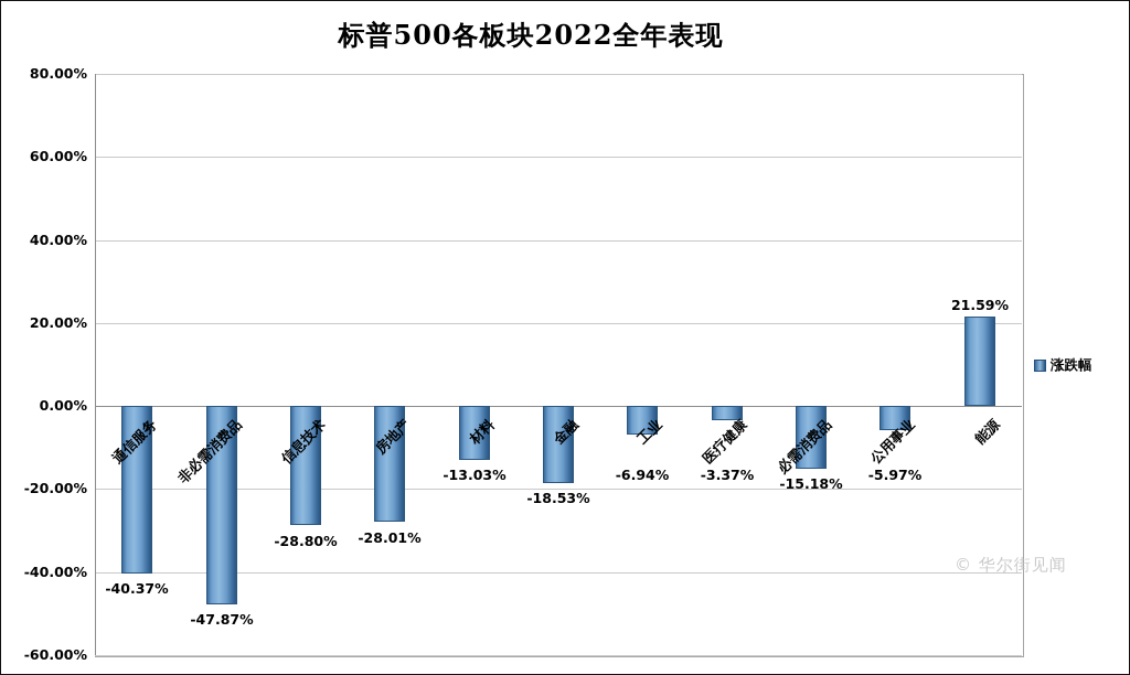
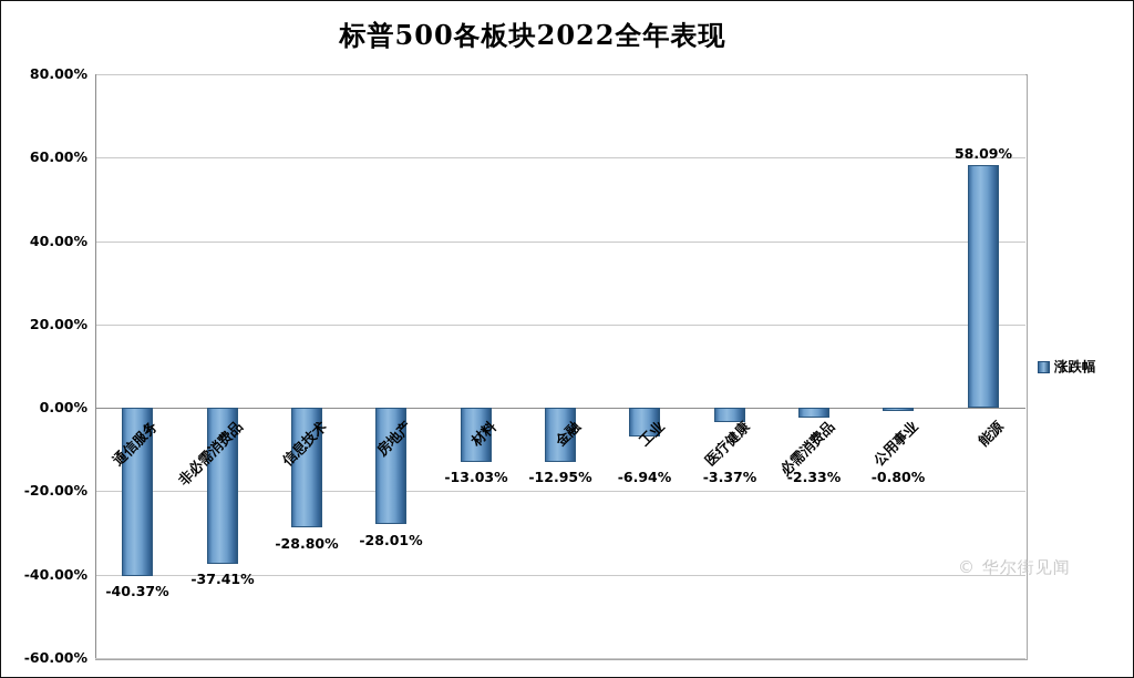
非必需消费品: -47.87% -> -37.41%
金融: -18.53% -> -12.95%
必需消费品: -15.18% -> -2.33%
公用事业: -5.97% -> -0.80%
能源: 21.59% -> 58.09%
